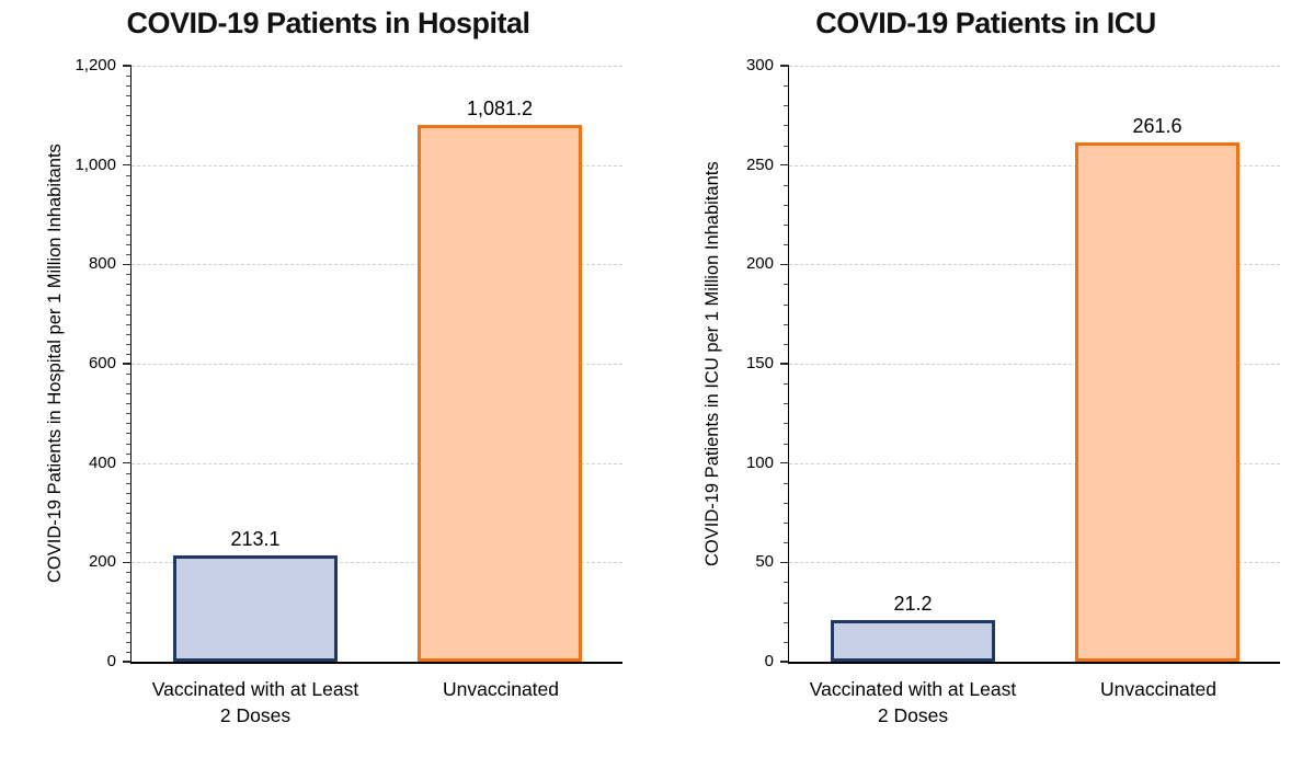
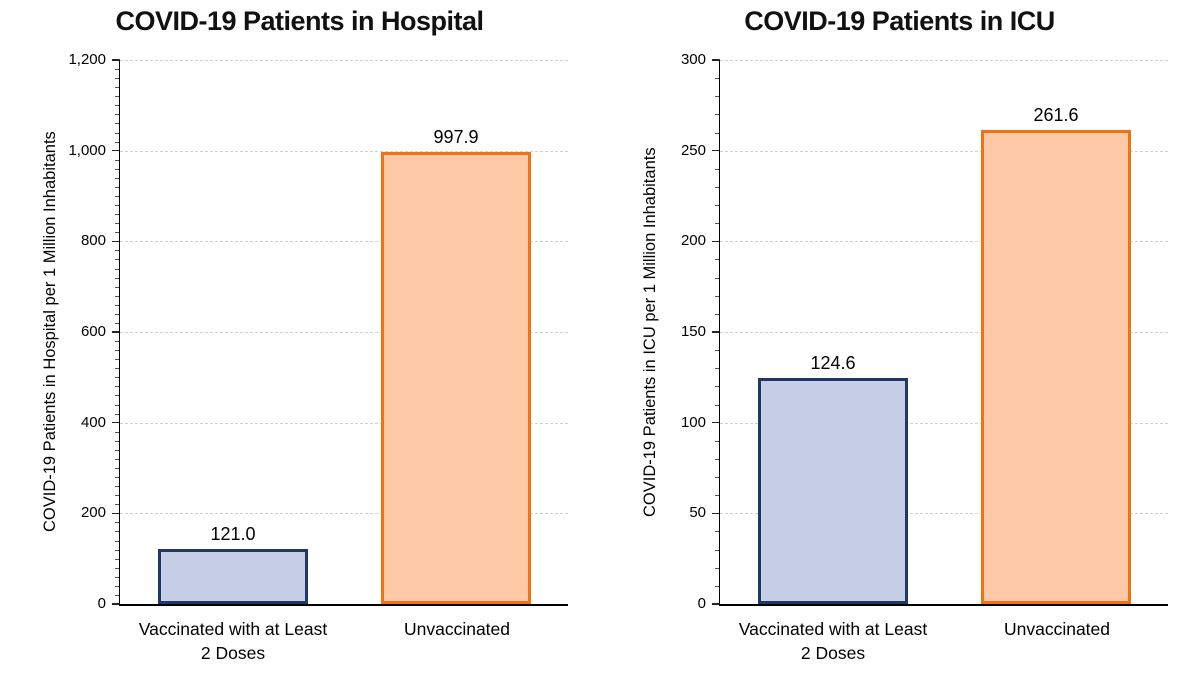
COVID-19 Patients in Hospital/Vaccinated with at Least 2 Doses: 213.1 -> 121.0
COVID-19 Patients in Hospital/Unvaccinated: 1,081.2 -> 997.9
COVID-19 Patients in ICU/Vaccinated with at Least 2 Doses: 21.2 -> 124.6
